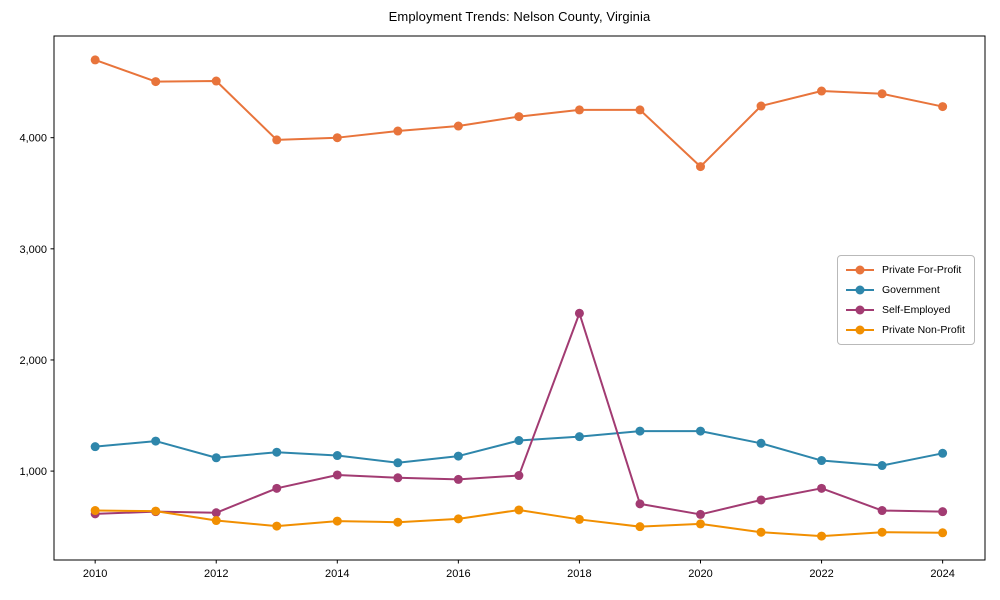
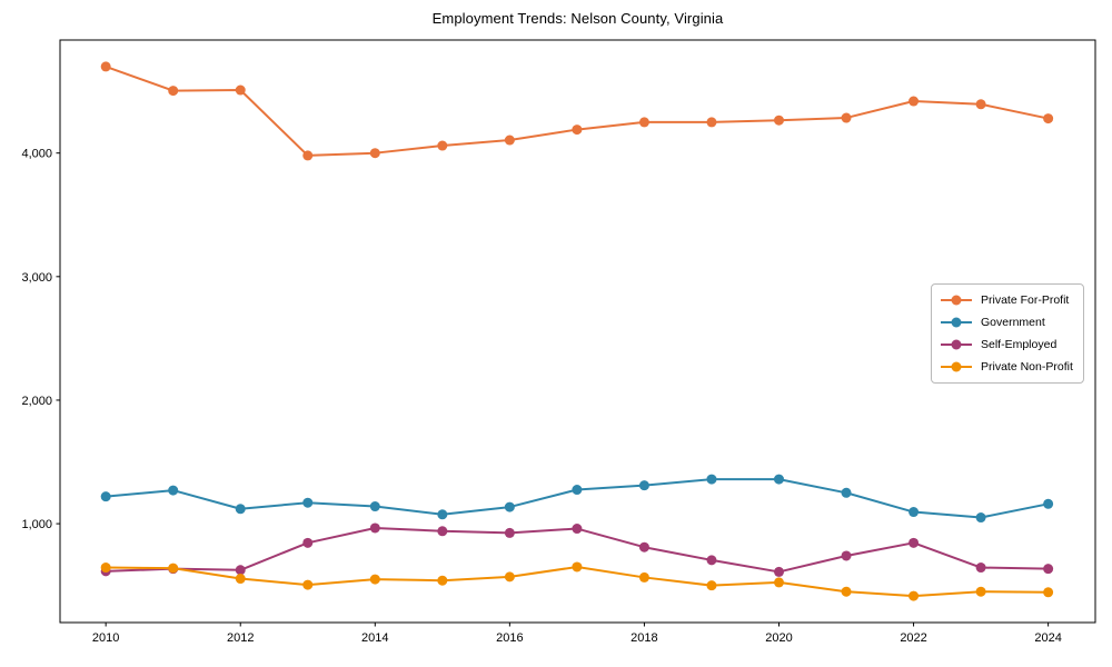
Self-Employed/2018: 2420 -> 810
Private For-Profit/2020: 3740 -> 4260
